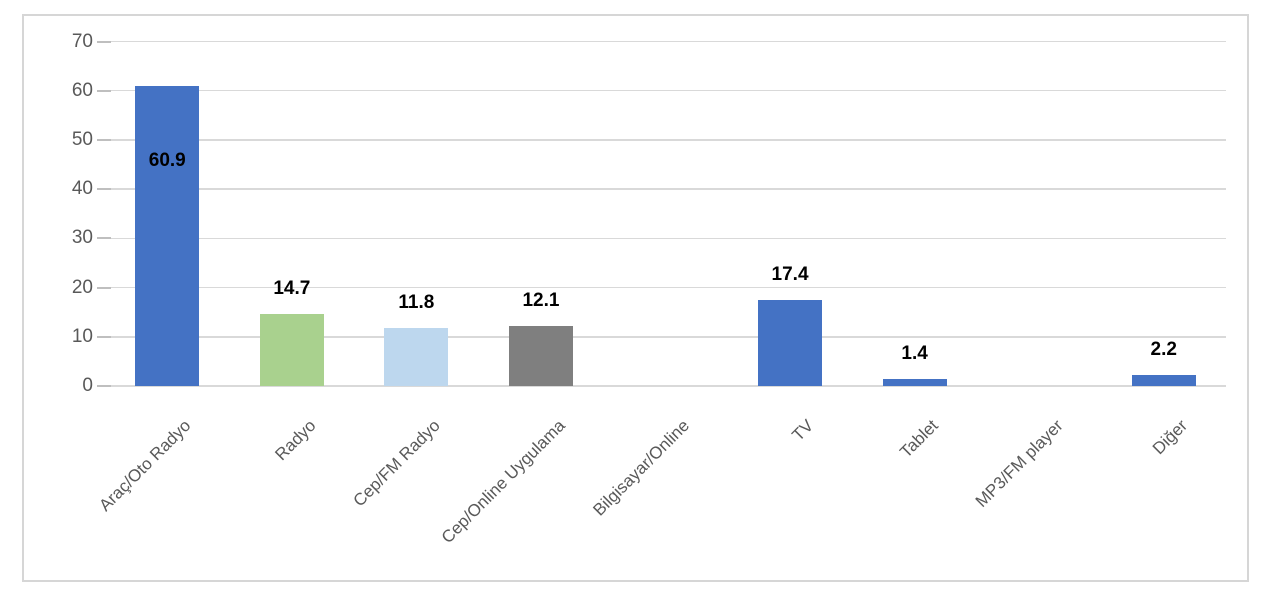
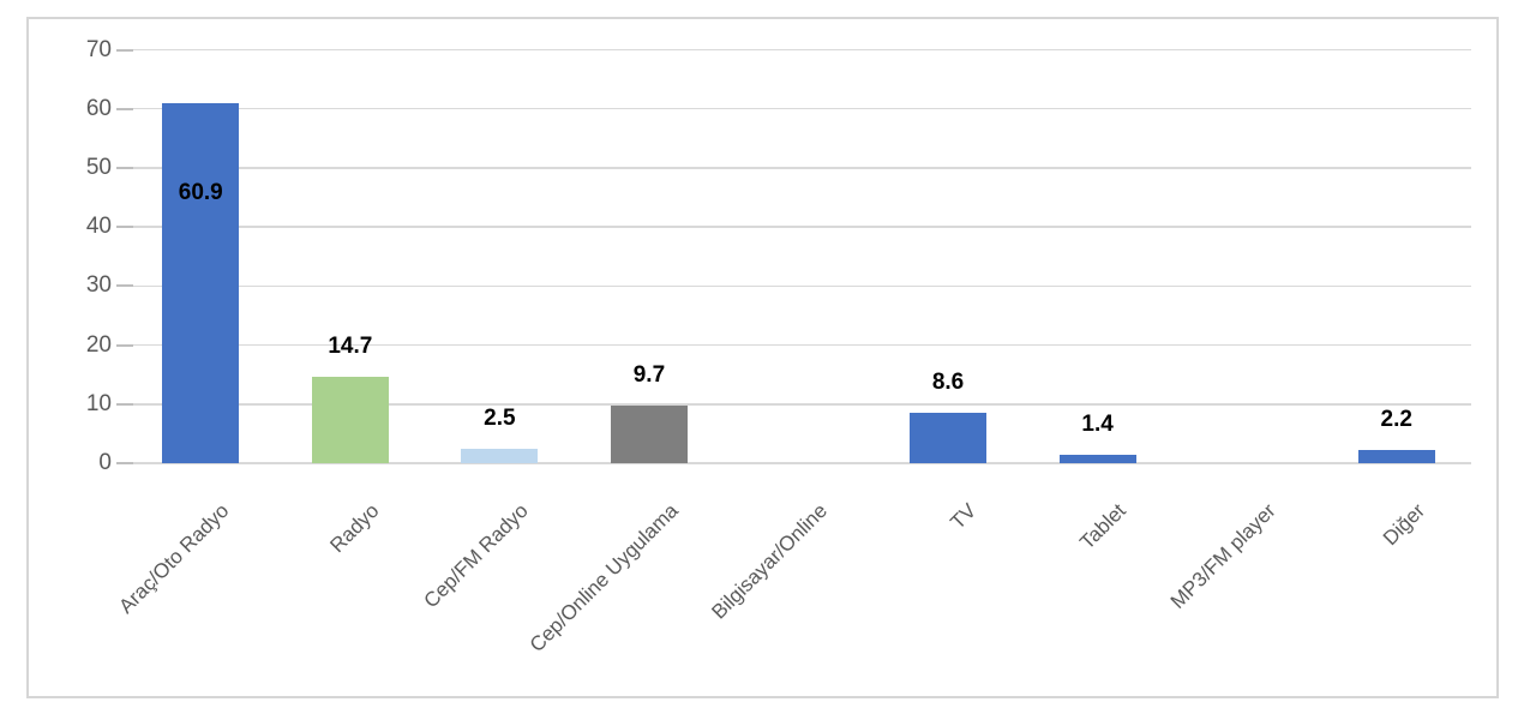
Cep/FM Radyo: 11.8 -> 2.5
Cep/Online Uygulama: 12.1 -> 9.7
TV: 17.4 -> 8.6
